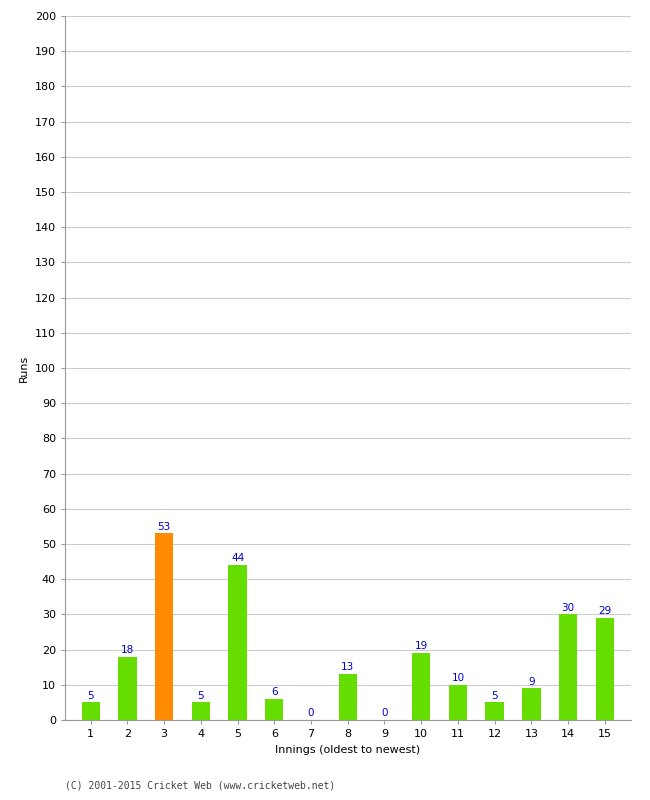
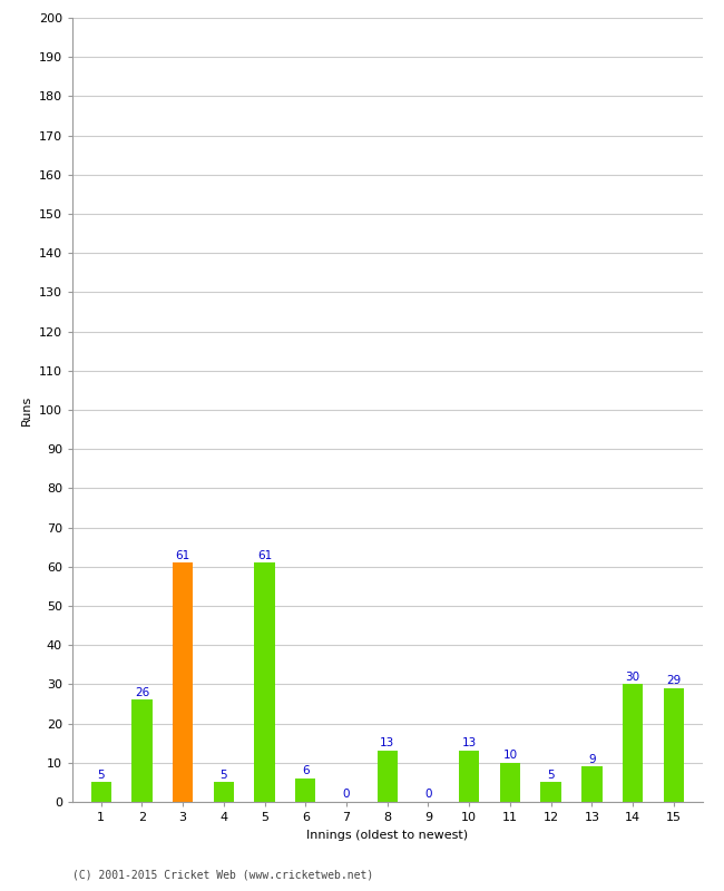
2: 18 -> 26
3: 53 -> 61
5: 44 -> 61
10: 19 -> 13
